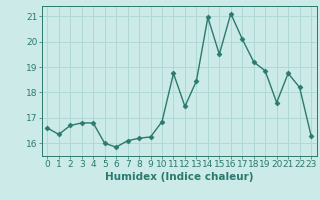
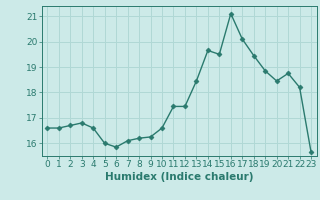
1: 16.35 -> 16.60
4: 16.80 -> 16.60
10: 16.85 -> 16.60
11: 18.75 -> 17.45
14: 20.95 -> 19.65
18: 19.20 -> 19.45
20: 17.60 -> 18.45
23: 16.30 -> 15.65
